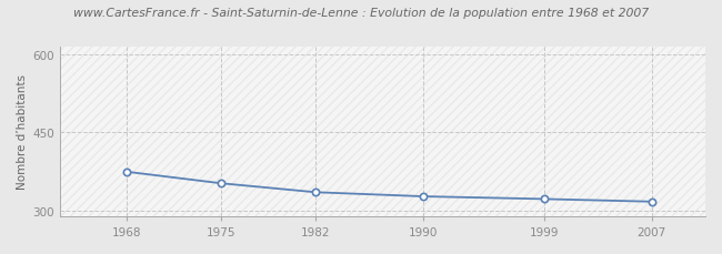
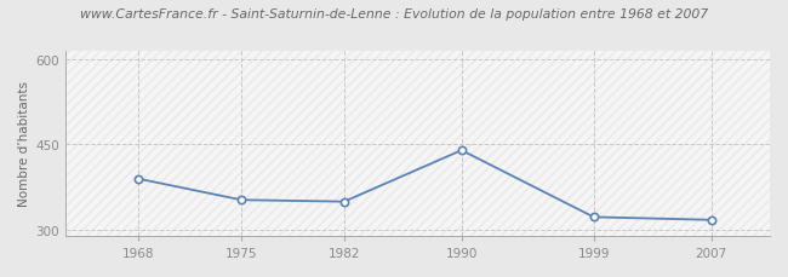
1968: 375 -> 390
1982: 336 -> 350
1990: 328 -> 440
